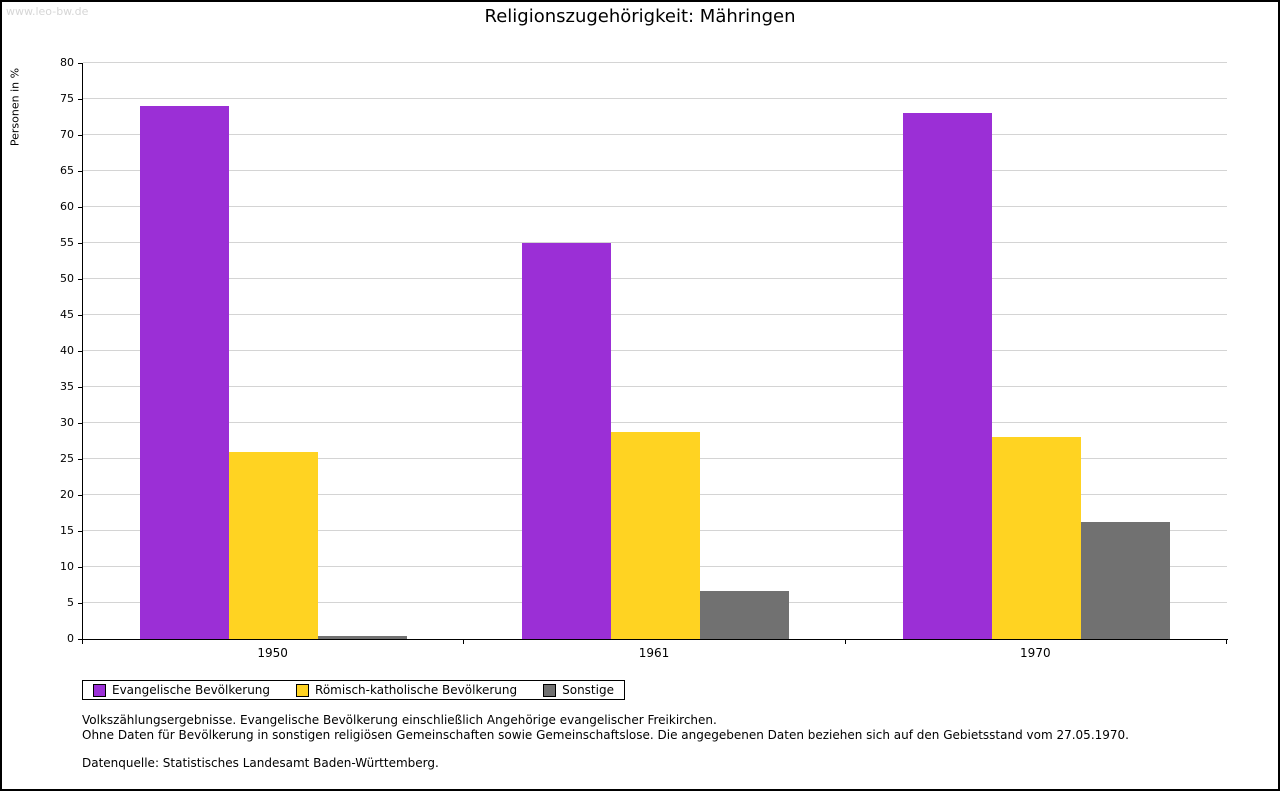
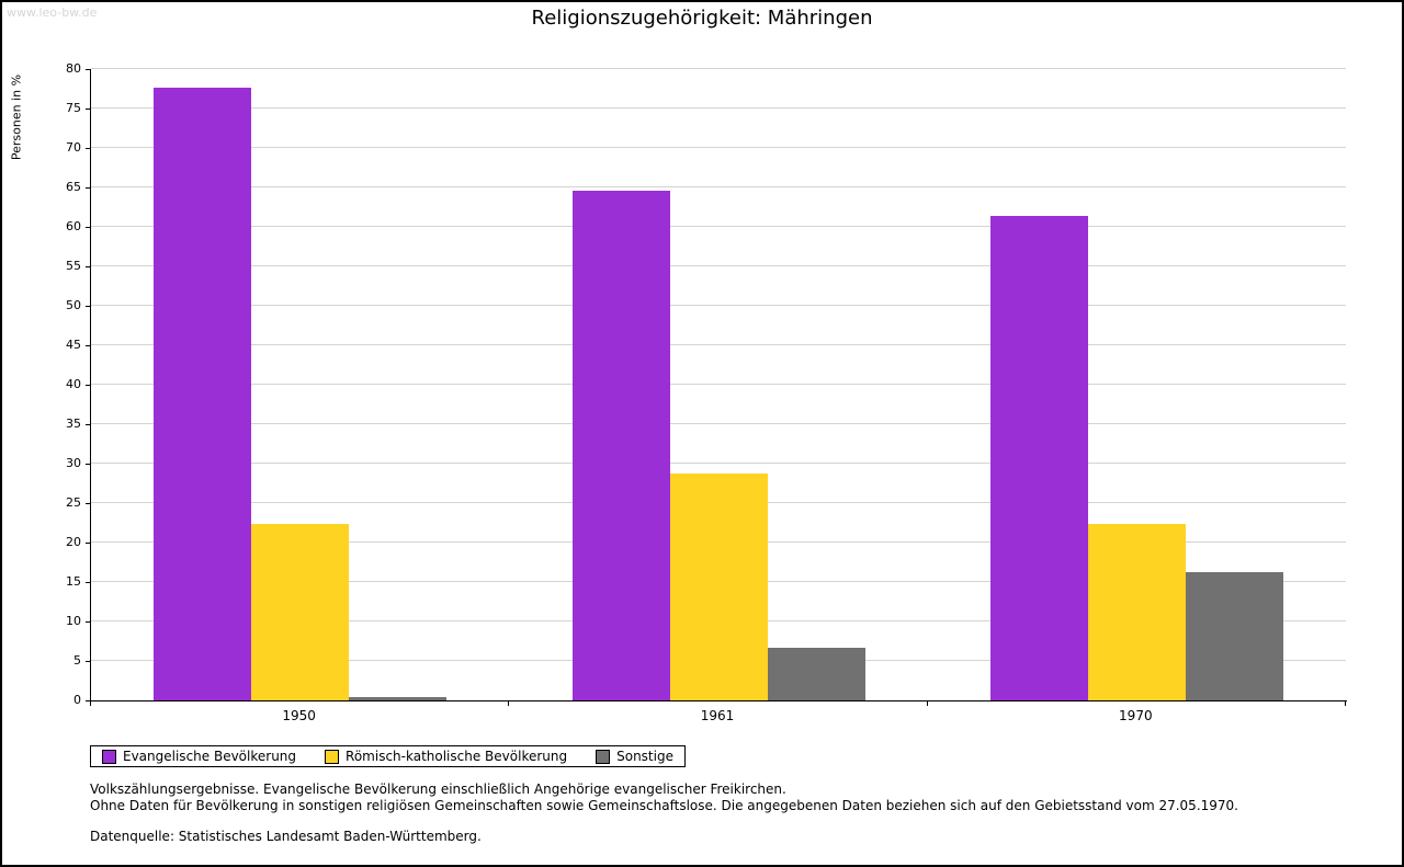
Evangelische Bevölkerung/1950: 74 -> 78
Römisch-katholische Bevölkerung/1950: 26 -> 22
Evangelische Bevölkerung/1961: 55 -> 65
Evangelische Bevölkerung/1970: 73 -> 61
Römisch-katholische Bevölkerung/1970: 28 -> 22
